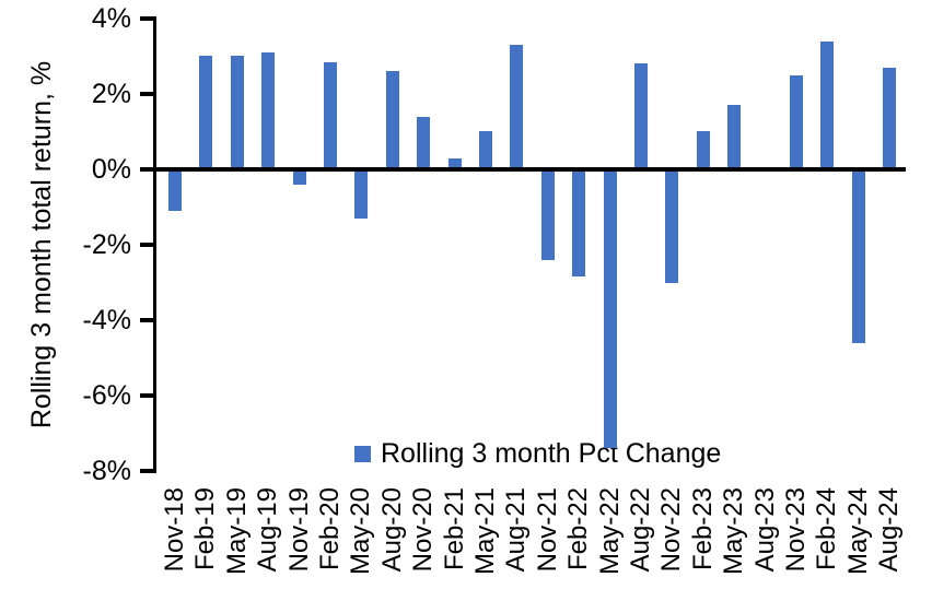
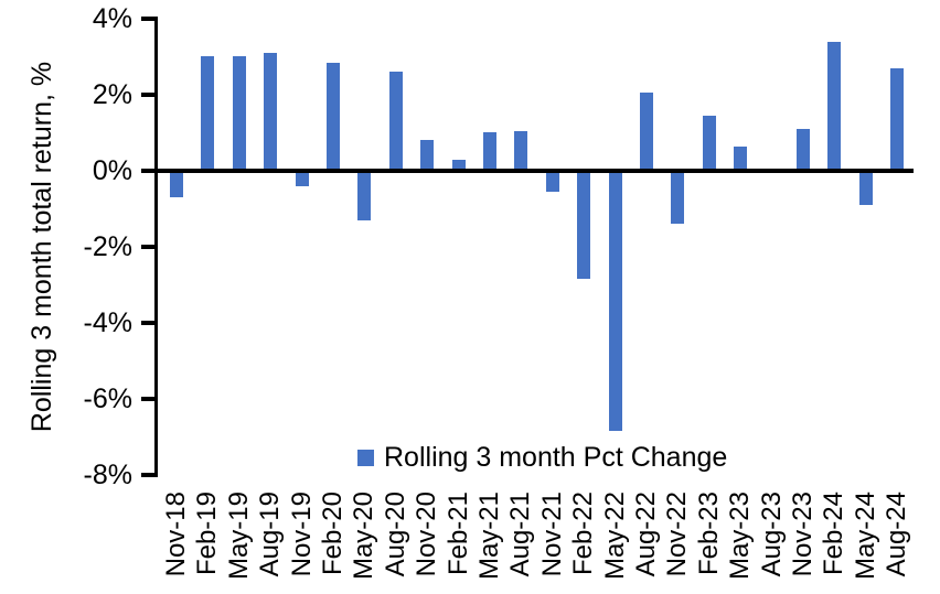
Nov-18: -1.1% -> -0.7%
Nov-20: 1.4% -> 0.8%
Aug-21: 3.3% -> 1.1%
Nov-21: -2.4% -> -0.6%
May-22: -7.4% -> -6.8%
Aug-22: 2.8% -> 2.0%
Nov-22: -3.0% -> -1.4%
Feb-23: 1.0% -> 1.4%
May-23: 1.7% -> 0.7%
Nov-23: 2.5% -> 1.1%
May-24: -4.6% -> -0.9%
